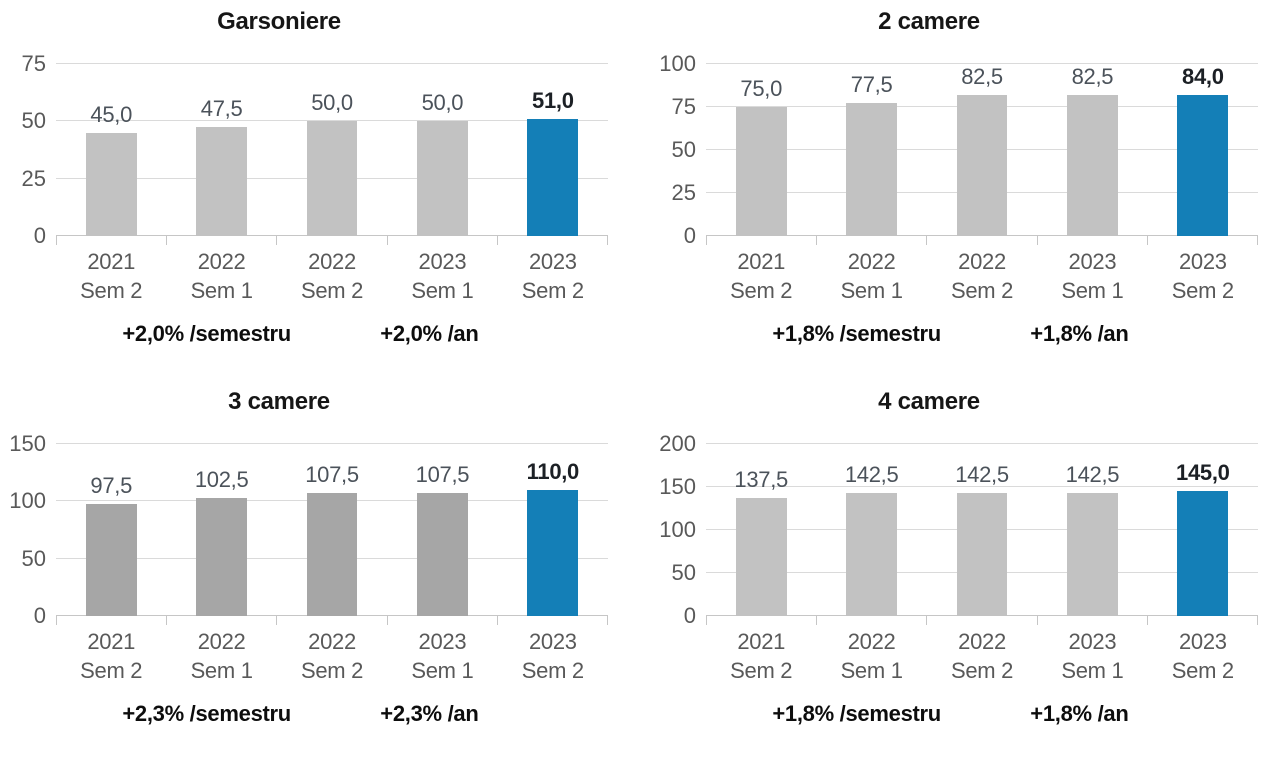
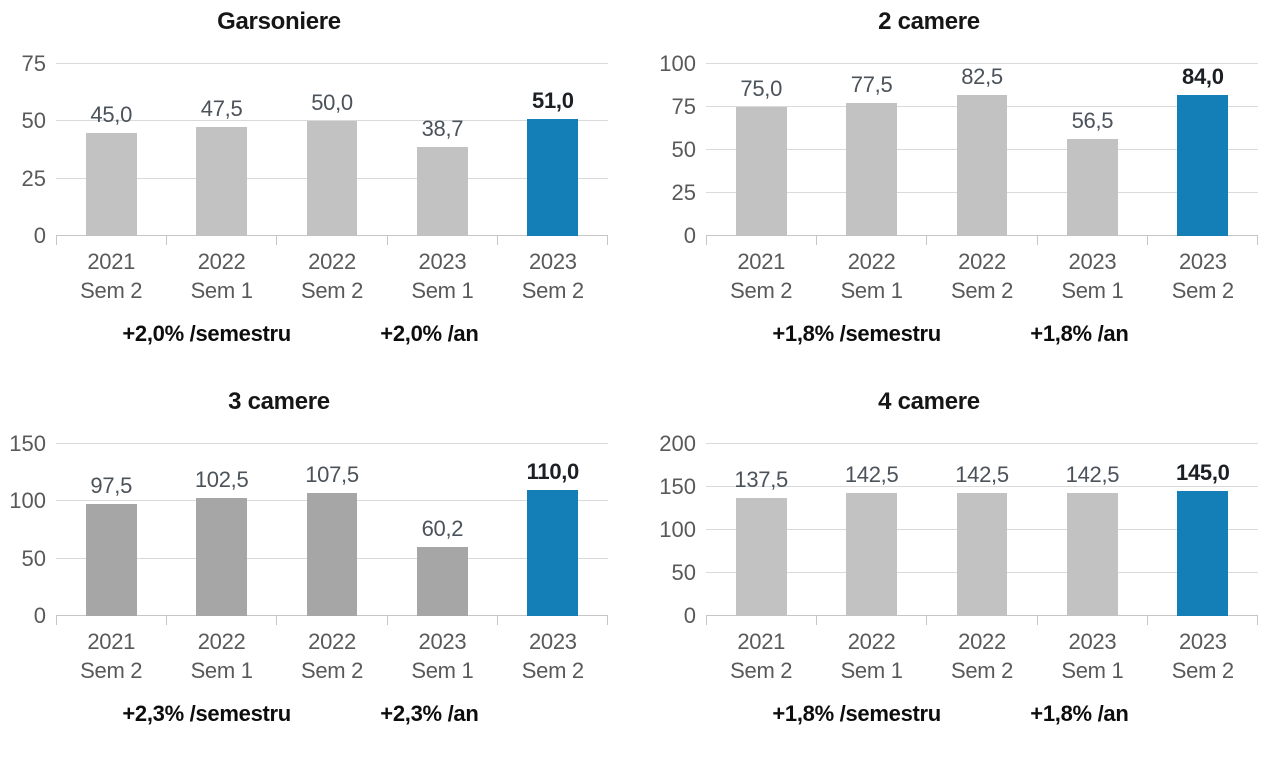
Garsoniere/2023 Sem 1: 50,0 -> 38,7
2 camere/2023 Sem 1: 82,5 -> 56,5
3 camere/2023 Sem 1: 107,5 -> 60,2
